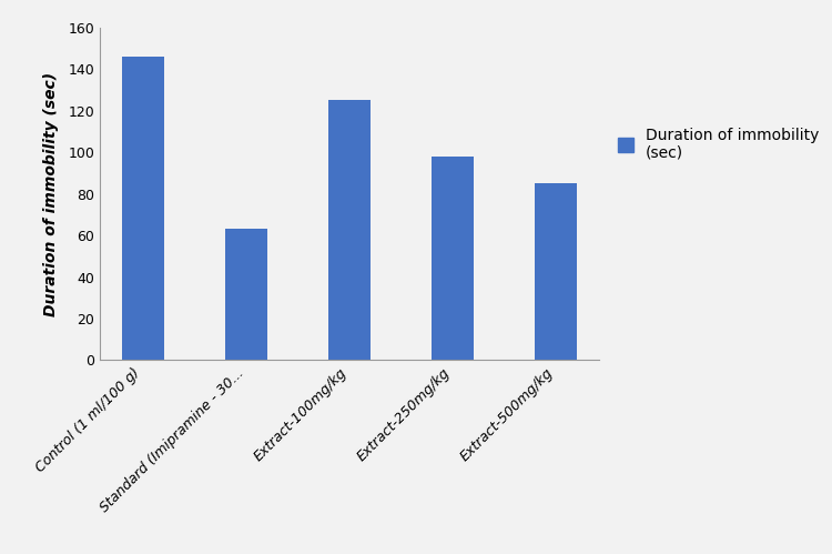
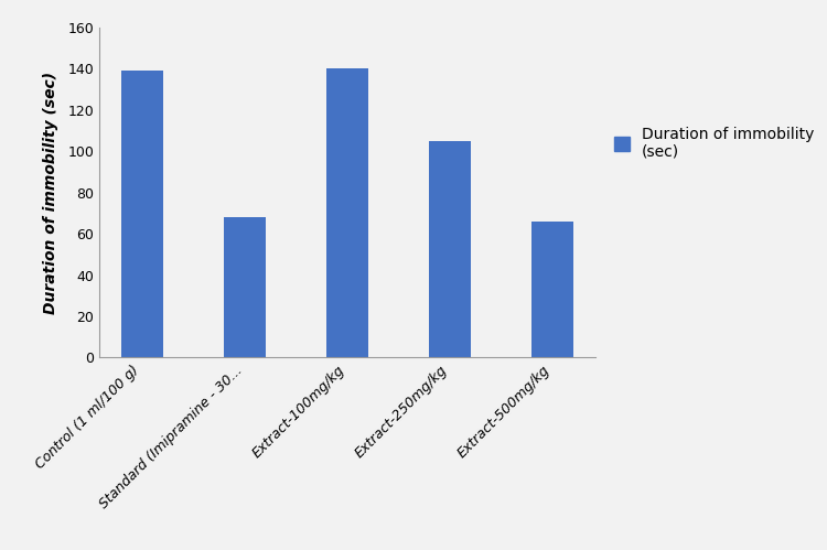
Control (1 ml/100 g): 146 -> 139
Standard (Imipramine - 30...: 63 -> 68
Extract-100mg/kg: 125 -> 140
Extract-250mg/kg: 98 -> 105
Extract-500mg/kg: 85 -> 66
